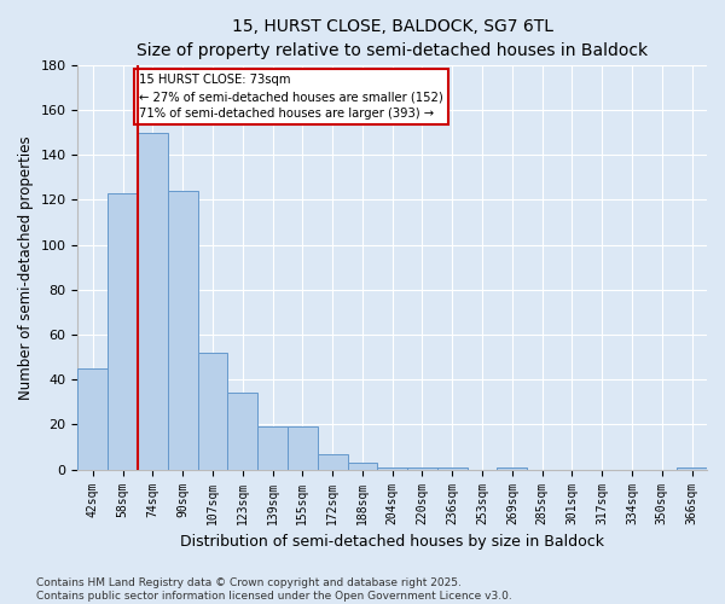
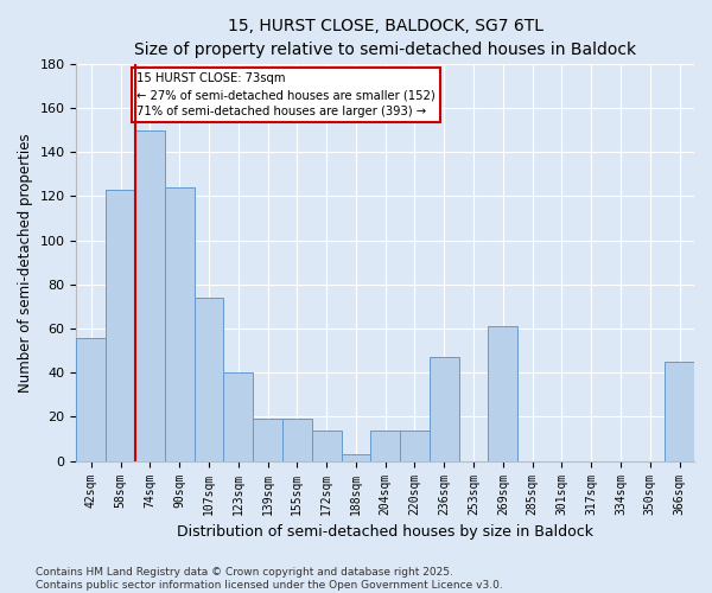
42sqm: 45 -> 56
107sqm: 52 -> 74
123sqm: 34 -> 40
172sqm: 7 -> 14
204sqm: 1 -> 14
220sqm: 1 -> 14
236sqm: 1 -> 47
269sqm: 1 -> 61
366sqm: 1 -> 45
